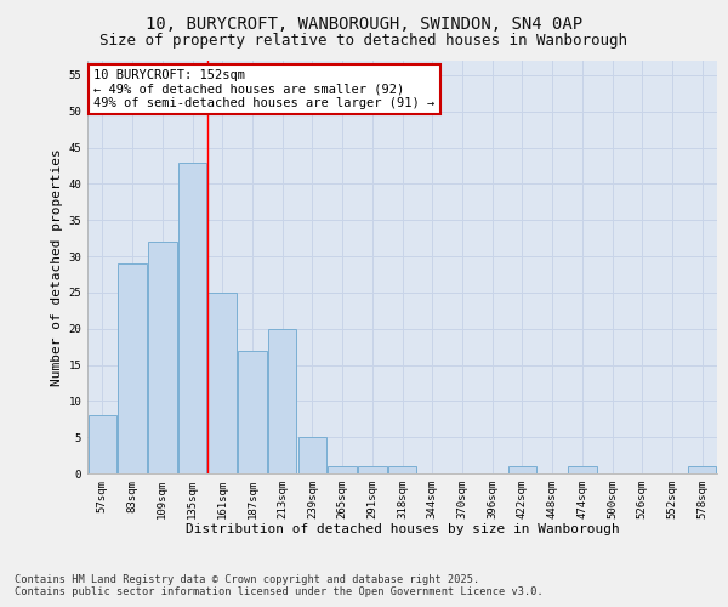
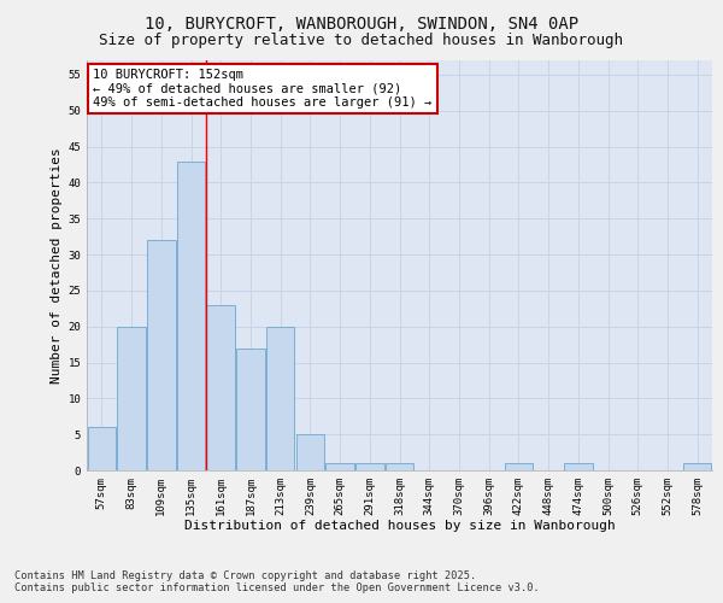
57sqm: 8 -> 6
83sqm: 29 -> 20
161sqm: 25 -> 23
